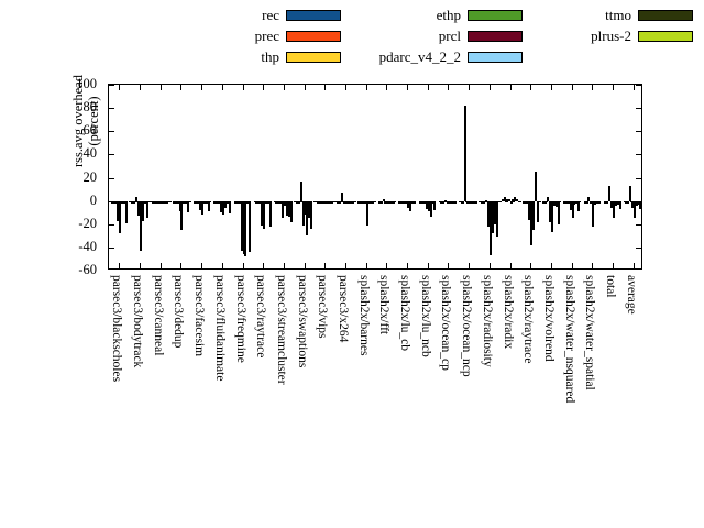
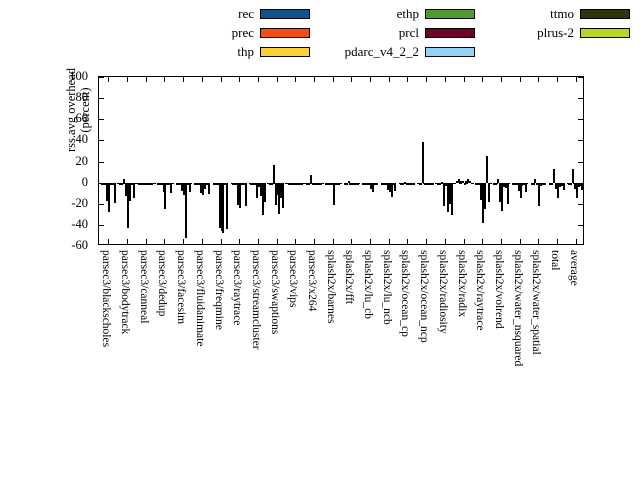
pdarc_v4_2_2/parsec3/facesim: -1 -> -52
ttmo/parsec3/streamcluster: -14 -> -31
thp/splash2x/ocean_ncp: 82 -> 38
prcl/splash2x/radiosity: -47 -> -3
